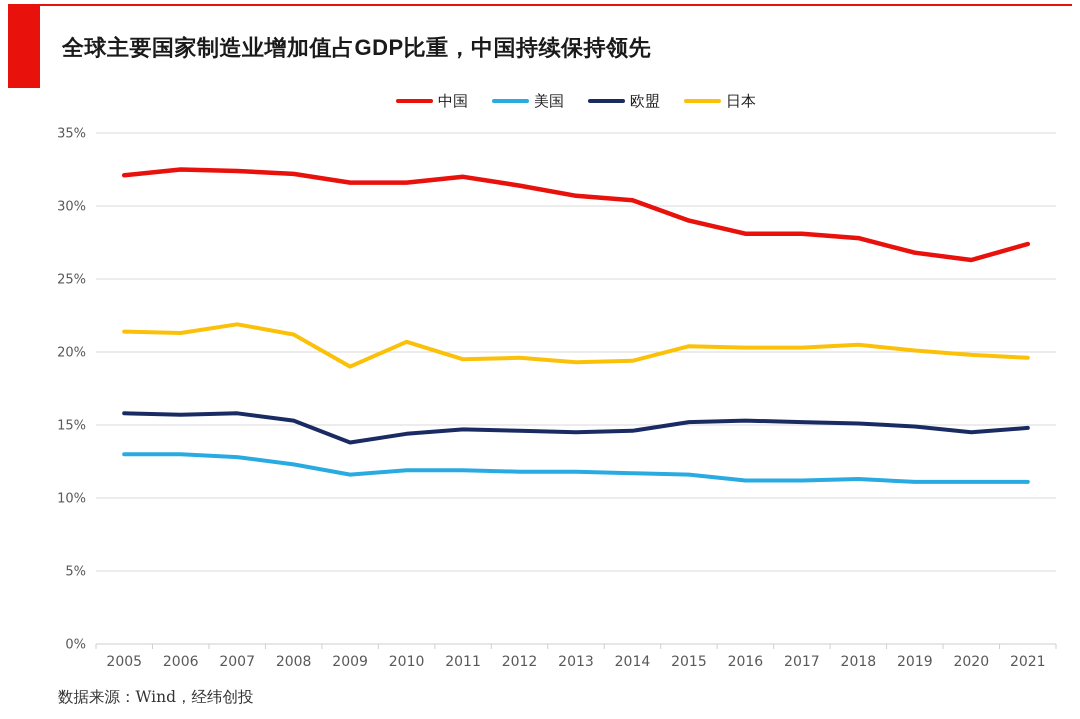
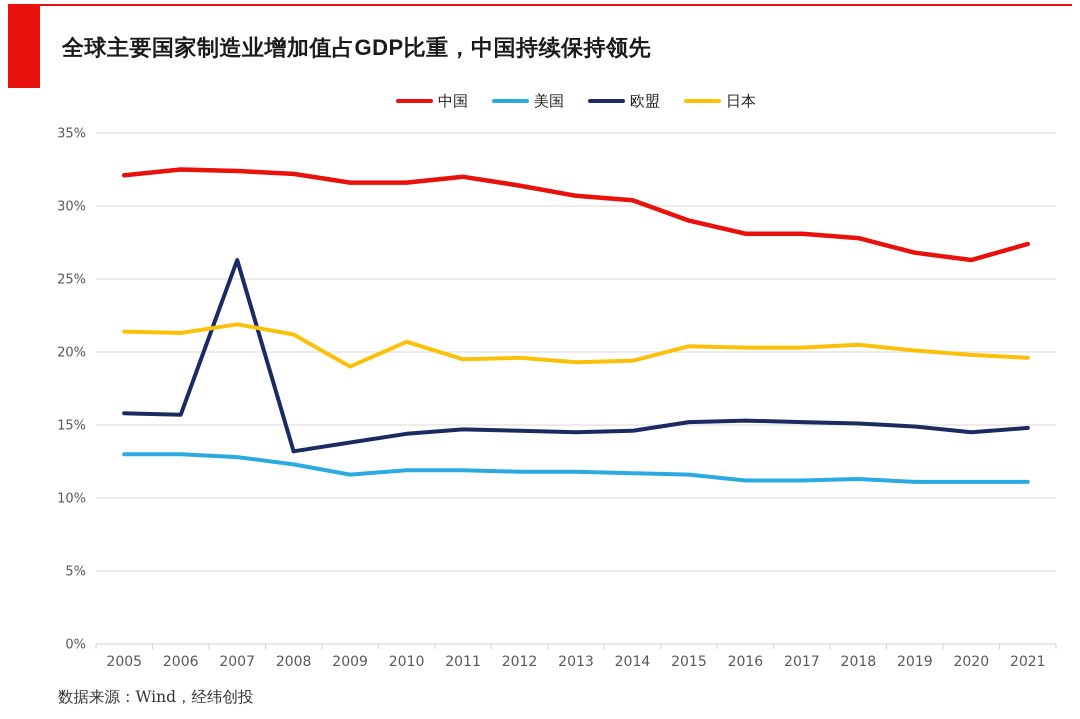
欧盟/2007: 15.8% -> 26.3%
欧盟/2008: 15.3% -> 13.2%
